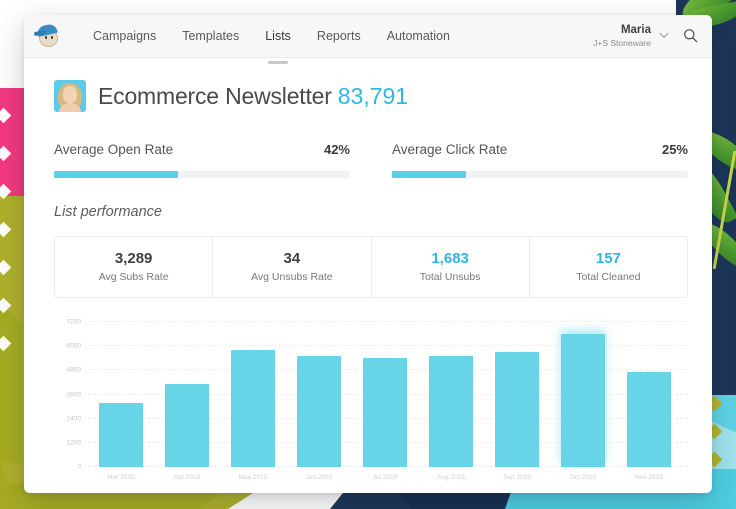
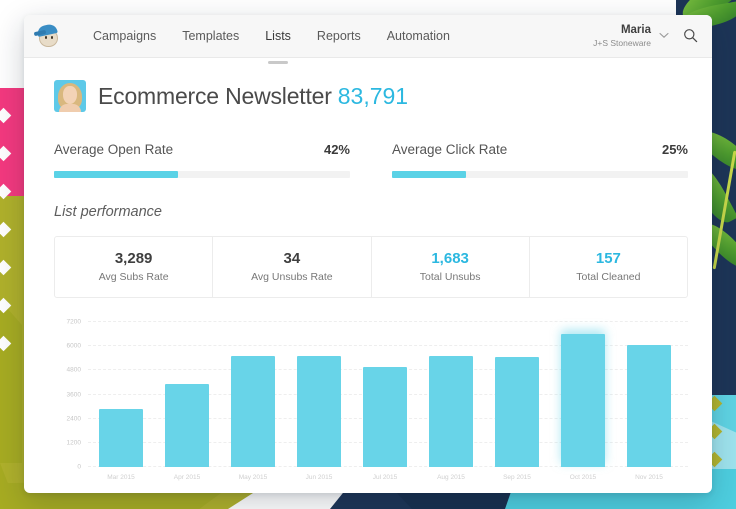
Mar 2015: 3200 -> 2900
May 2015: 5800 -> 5500
Jul 2015: 5400 -> 5000
Sep 2015: 5700 -> 5400
Nov 2015: 4700 -> 6000
